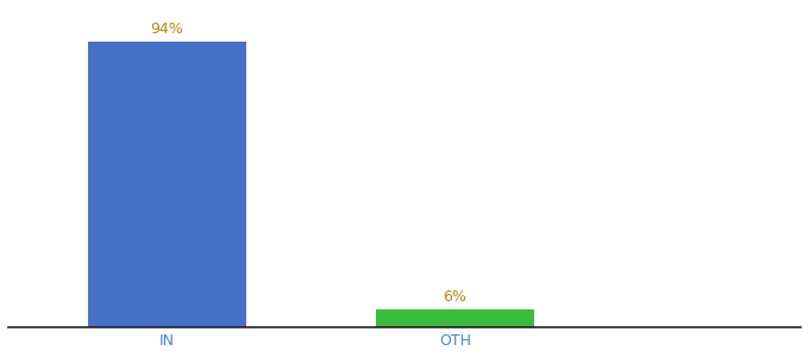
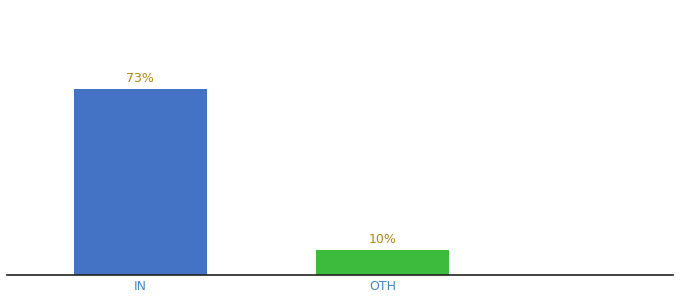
IN: 94% -> 73%
OTH: 6% -> 10%
